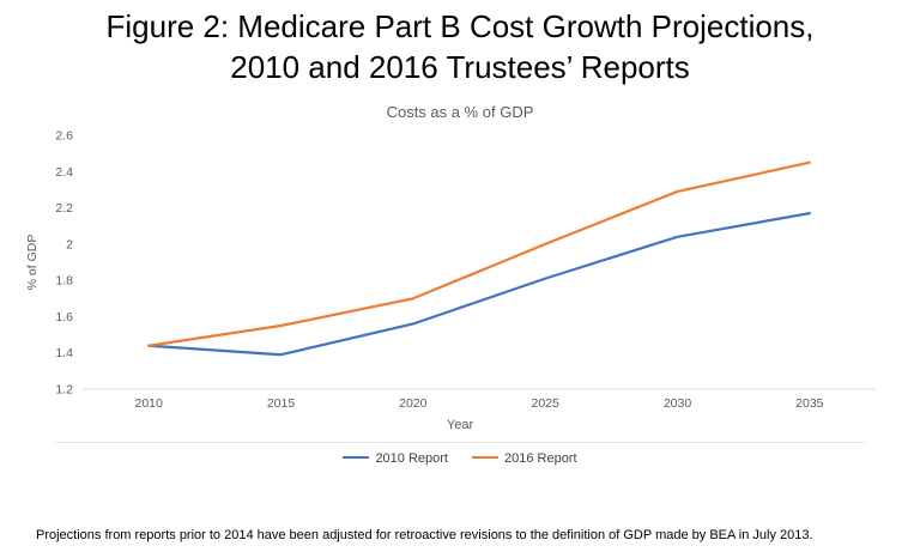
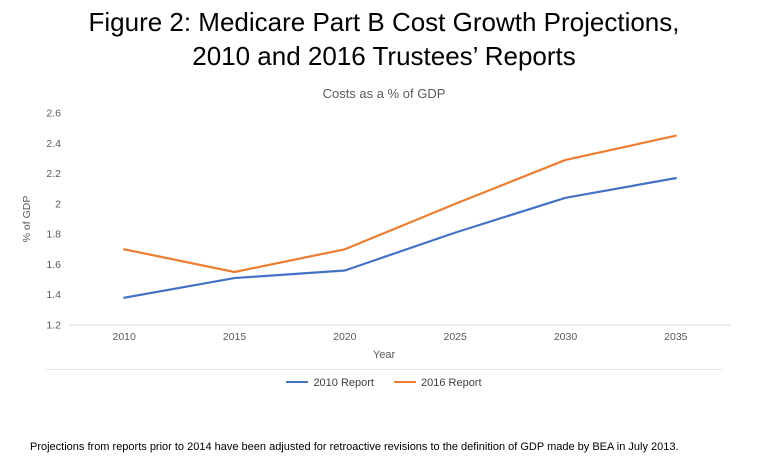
2010 Report/2010: 1.44 -> 1.38
2016 Report/2010: 1.44 -> 1.70
2010 Report/2015: 1.39 -> 1.51
